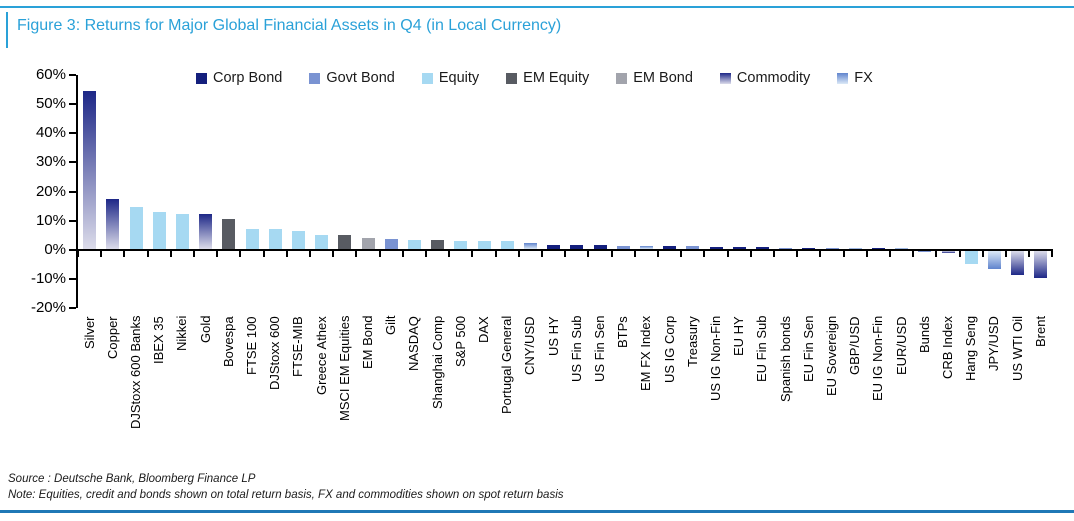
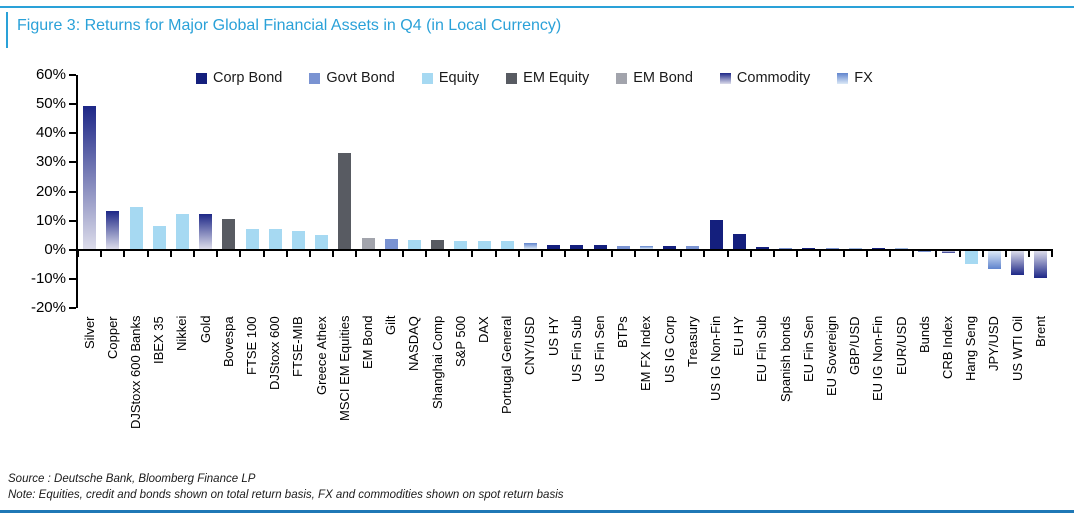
Silver: 54% -> 49%
Copper: 17% -> 13%
IBEX 35: 13% -> 8%
MSCI EM Equities: 5% -> 33%
US IG Non-Fin: 1% -> 10%
EU HY: 1% -> 5%
